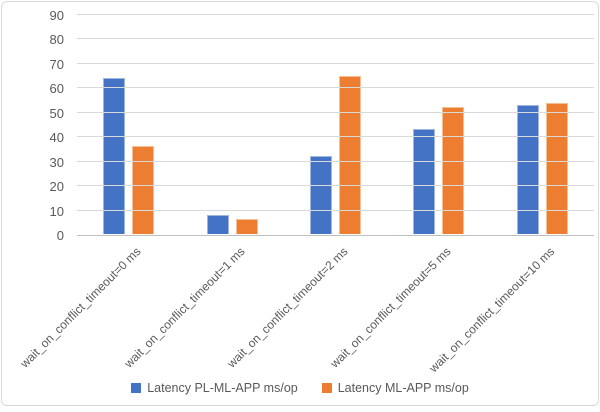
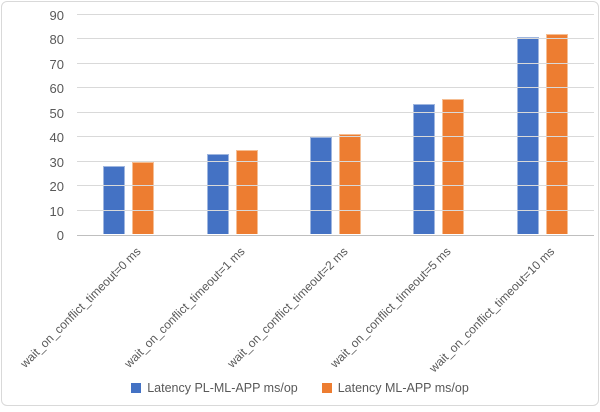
Latency PL-ML-APP ms/op/wait_on_conflict_timeout=0 ms: 64 -> 28
Latency ML-APP ms/op/wait_on_conflict_timeout=0 ms: 36 -> 30
Latency PL-ML-APP ms/op/wait_on_conflict_timeout=1 ms: 8 -> 33
Latency ML-APP ms/op/wait_on_conflict_timeout=1 ms: 6 -> 34
Latency PL-ML-APP ms/op/wait_on_conflict_timeout=2 ms: 32 -> 40
Latency ML-APP ms/op/wait_on_conflict_timeout=2 ms: 65 -> 41
Latency PL-ML-APP ms/op/wait_on_conflict_timeout=5 ms: 43 -> 54
Latency ML-APP ms/op/wait_on_conflict_timeout=5 ms: 52 -> 56
Latency PL-ML-APP ms/op/wait_on_conflict_timeout=10 ms: 53 -> 81
Latency ML-APP ms/op/wait_on_conflict_timeout=10 ms: 54 -> 82
